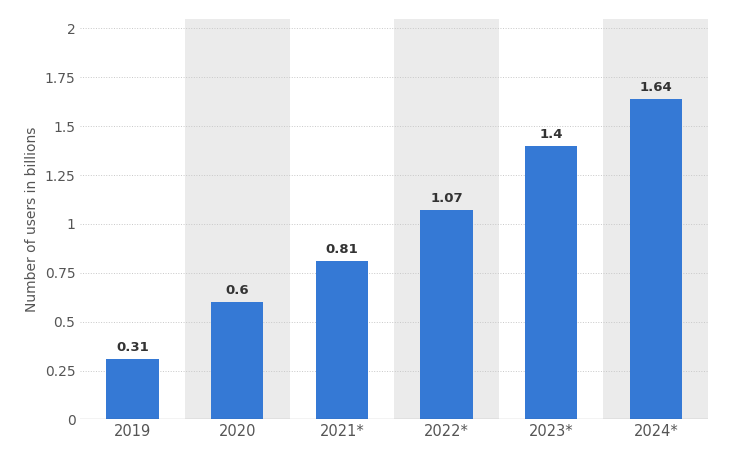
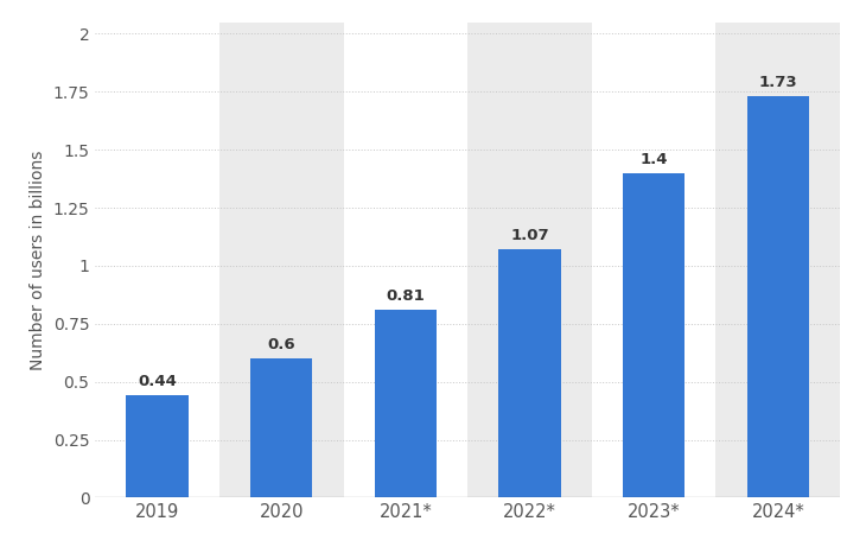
2019: 0.31 -> 0.44
2024*: 1.64 -> 1.73
